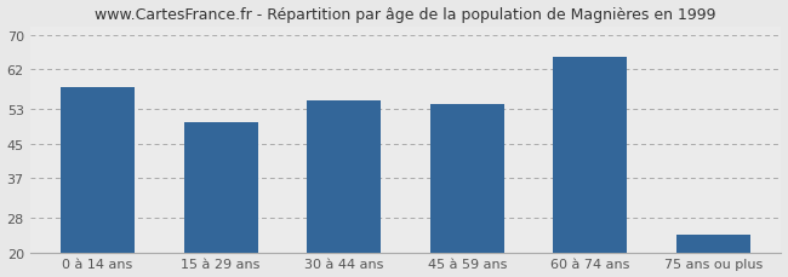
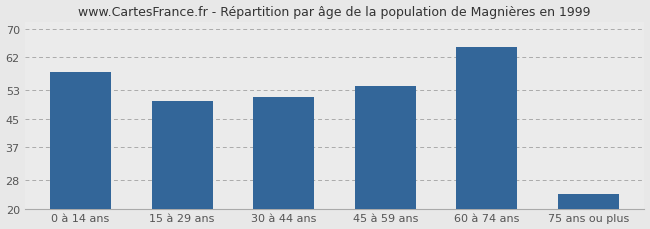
30 à 44 ans: 55 -> 51
